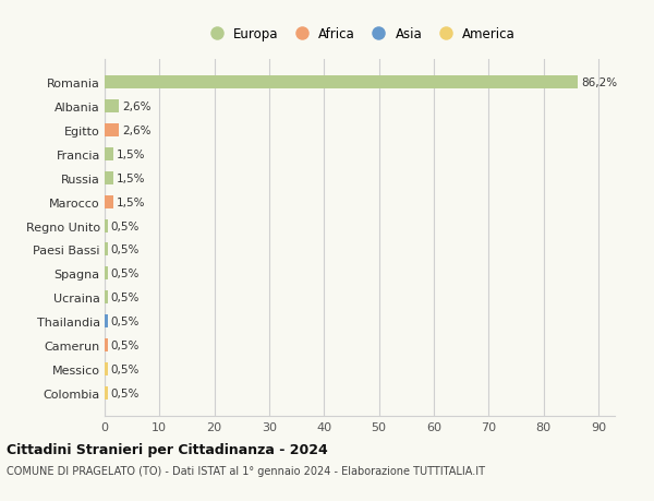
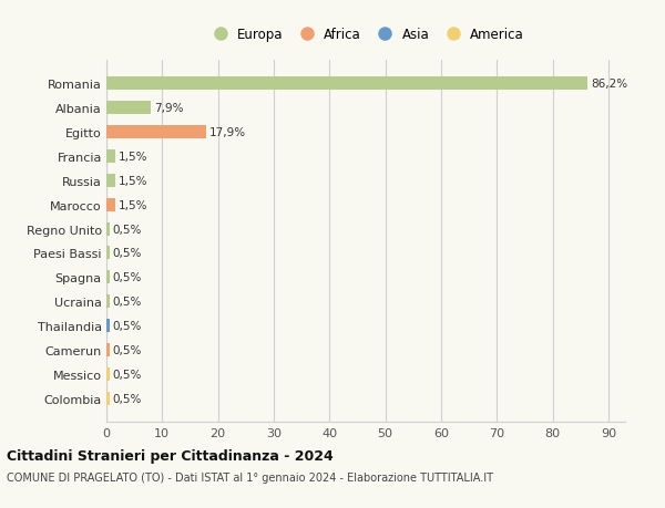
Albania: 2,6% -> 7,9%
Egitto: 2,6% -> 17,9%
